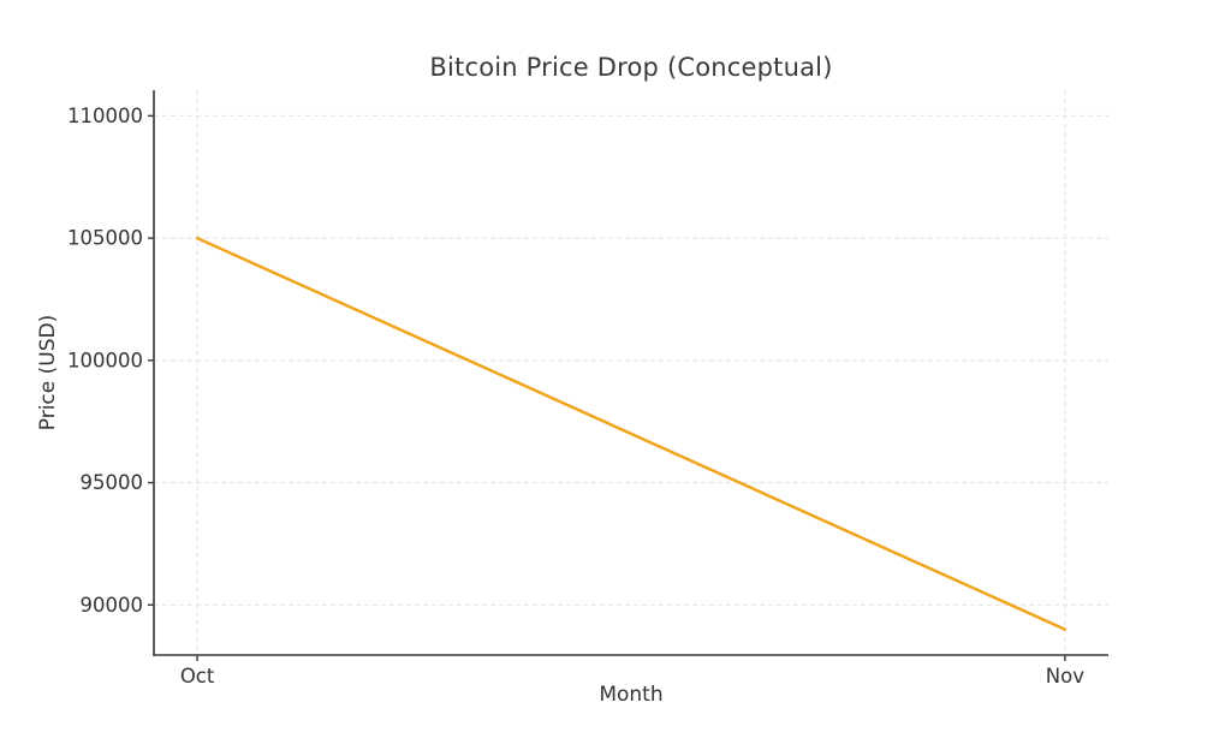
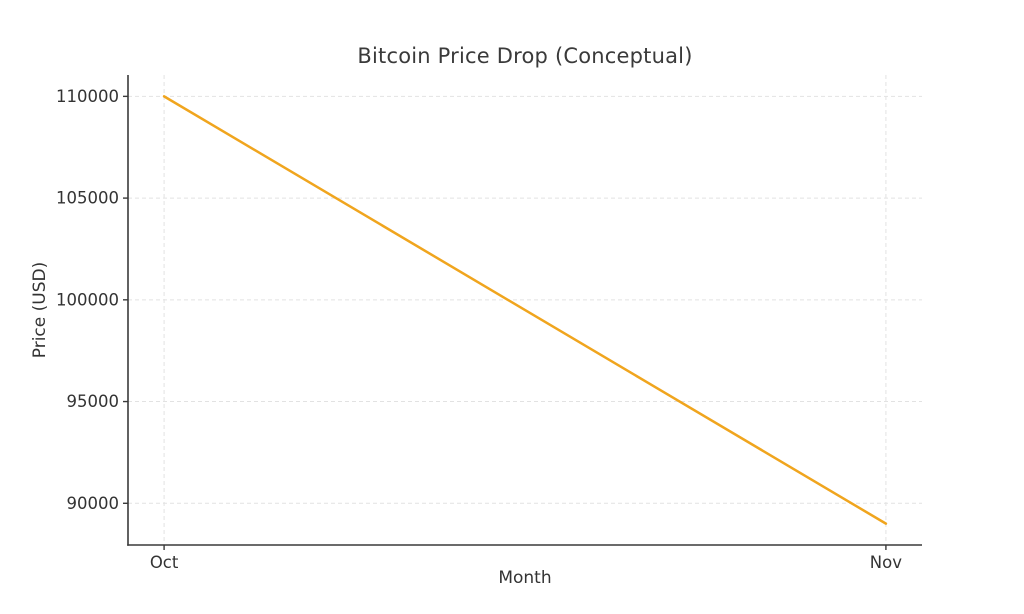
Oct: 105000 -> 110000
